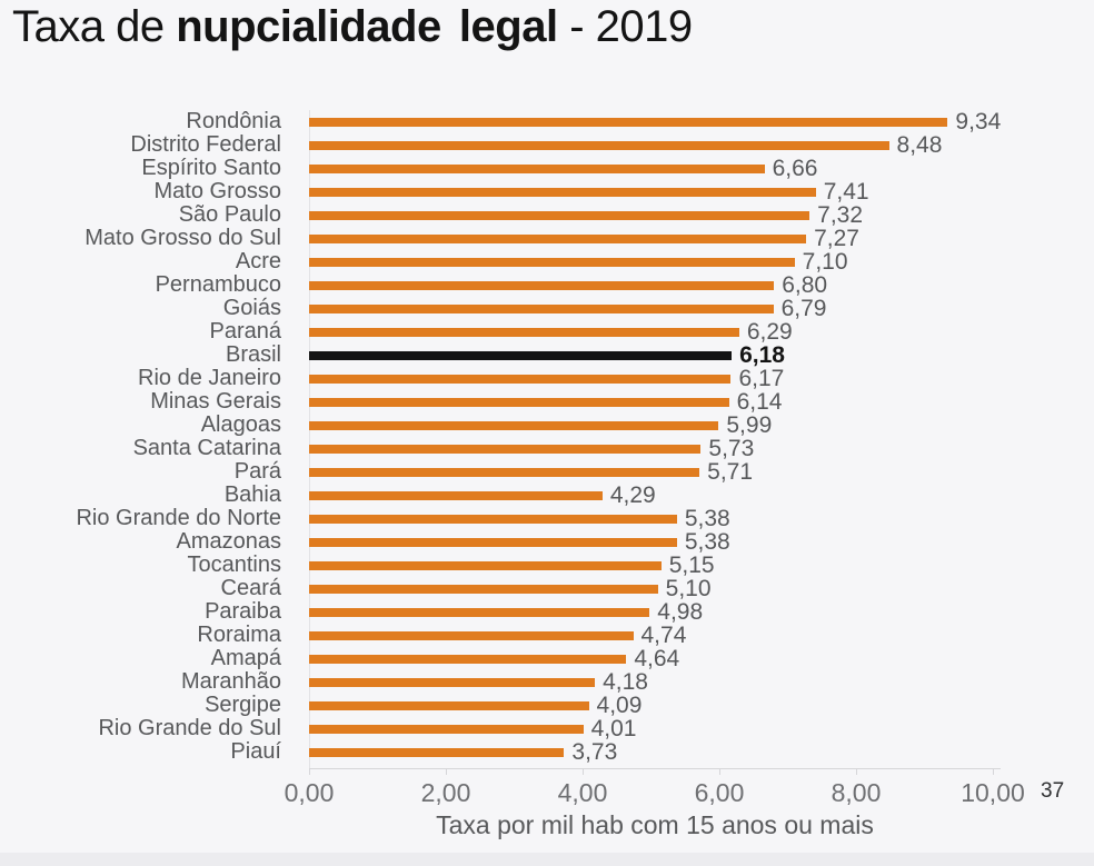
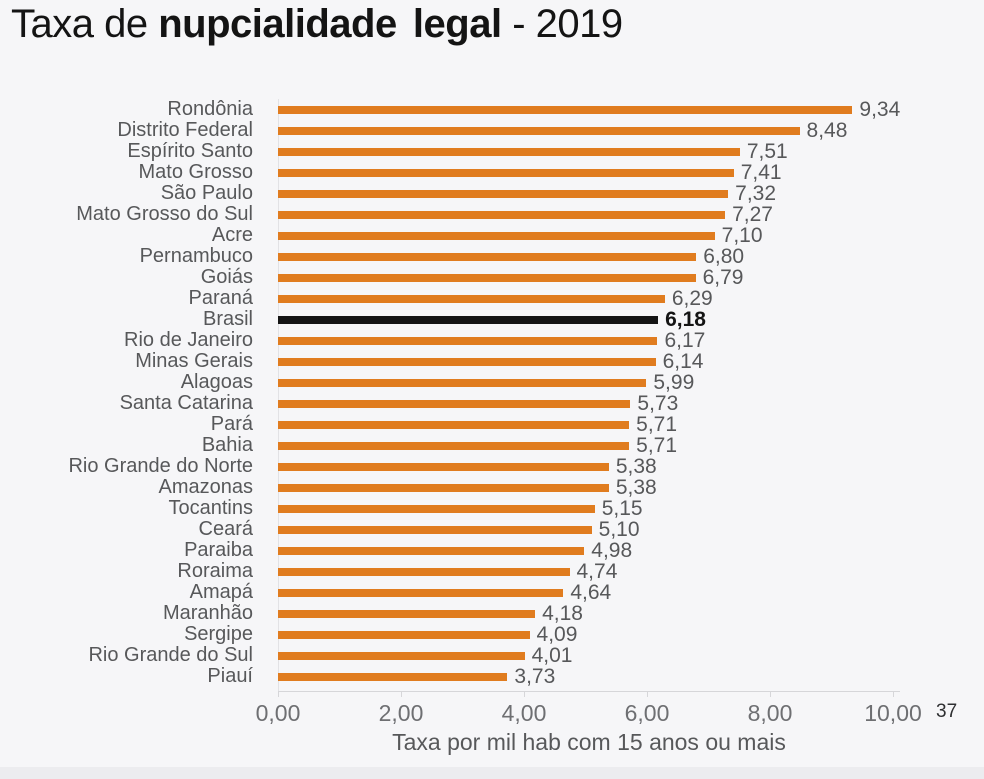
Espírito Santo: 6,66 -> 7,51
Bahia: 4,29 -> 5,71
